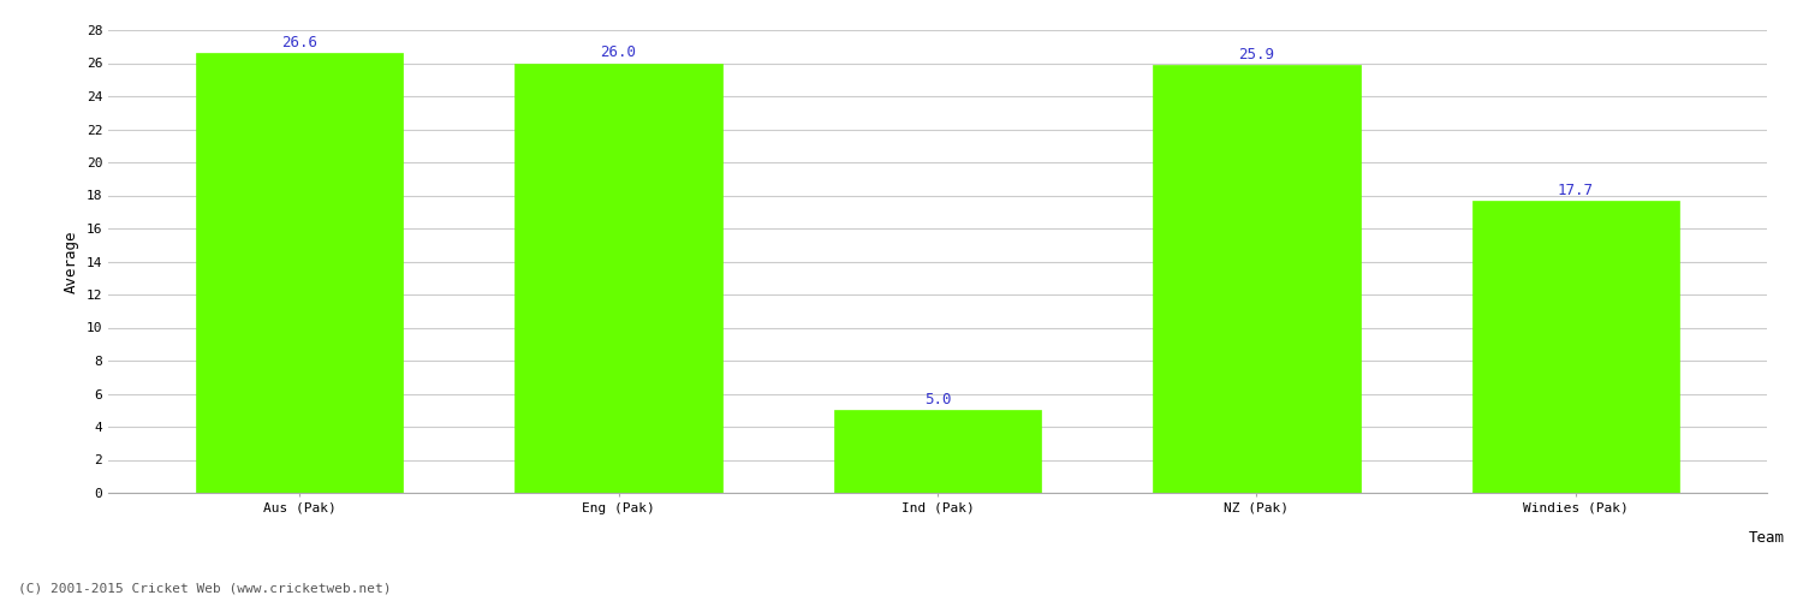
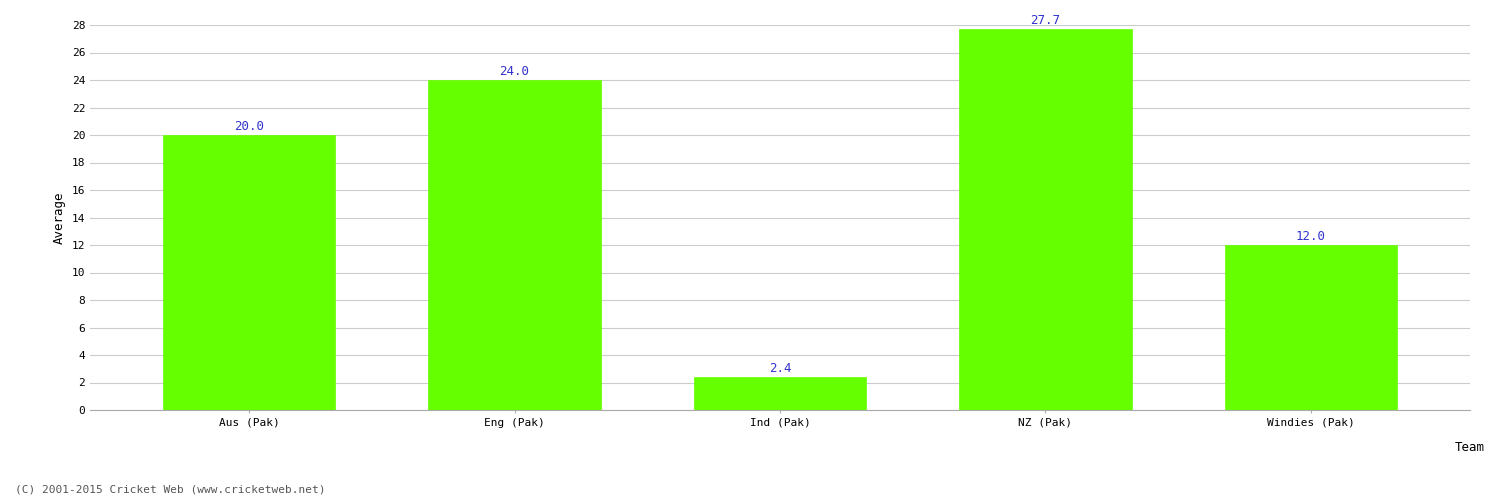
Aus (Pak): 26.6 -> 20.0
Eng (Pak): 26.0 -> 24.0
Ind (Pak): 5.0 -> 2.4
NZ (Pak): 25.9 -> 27.7
Windies (Pak): 17.7 -> 12.0
